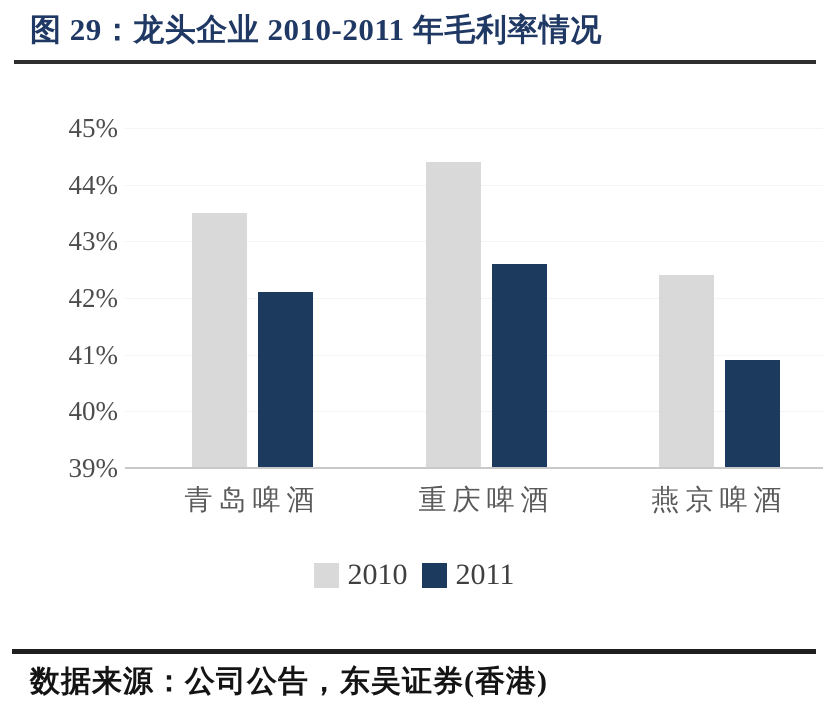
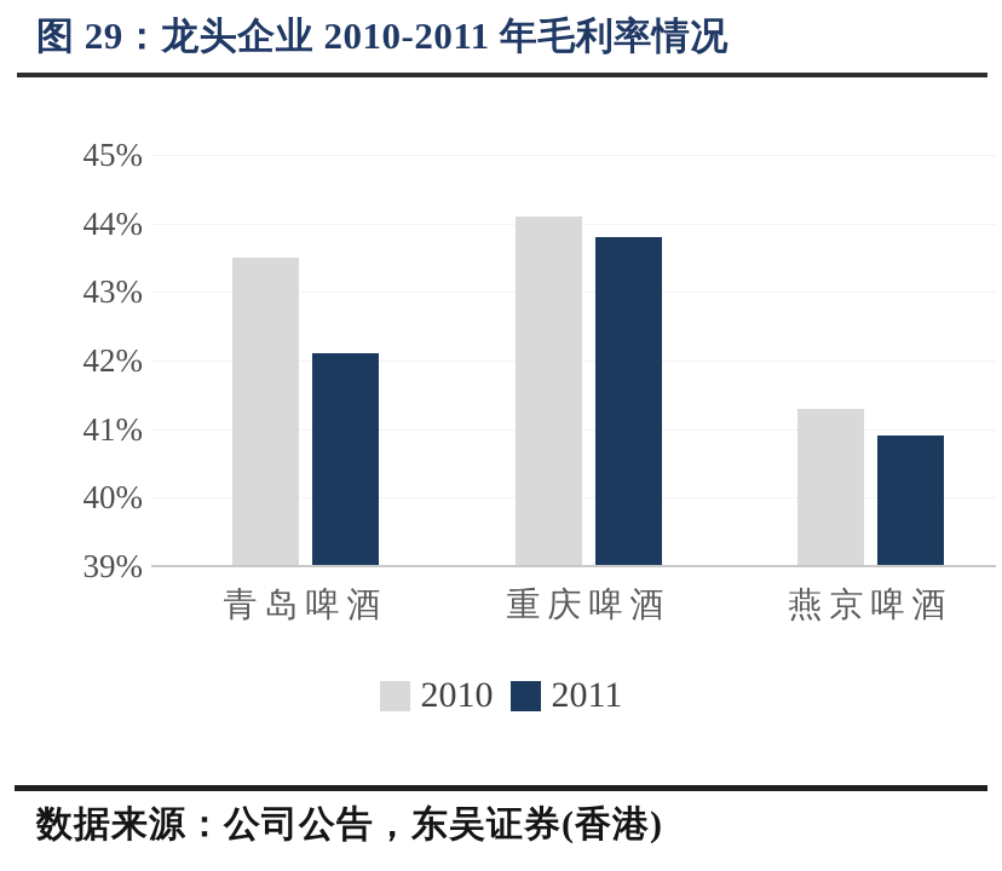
2010/重庆啤酒: 44.4% -> 44.1%
2011/重庆啤酒: 42.6% -> 43.8%
2010/燕京啤酒: 42.4% -> 41.3%
